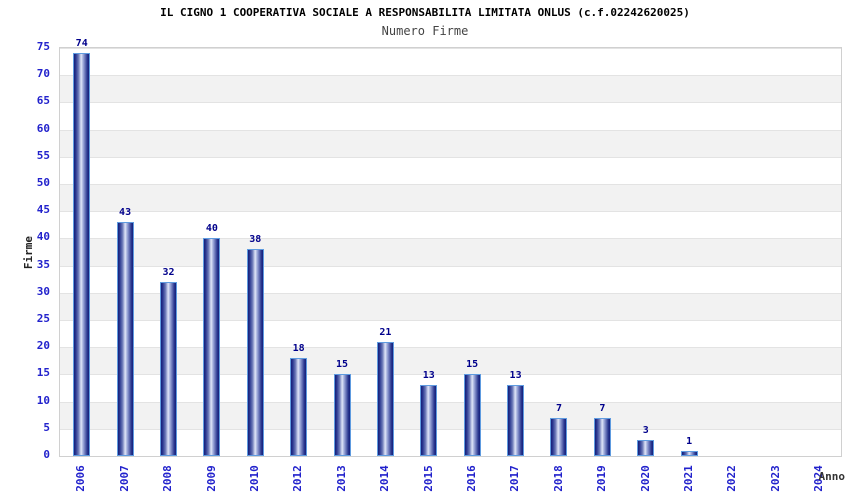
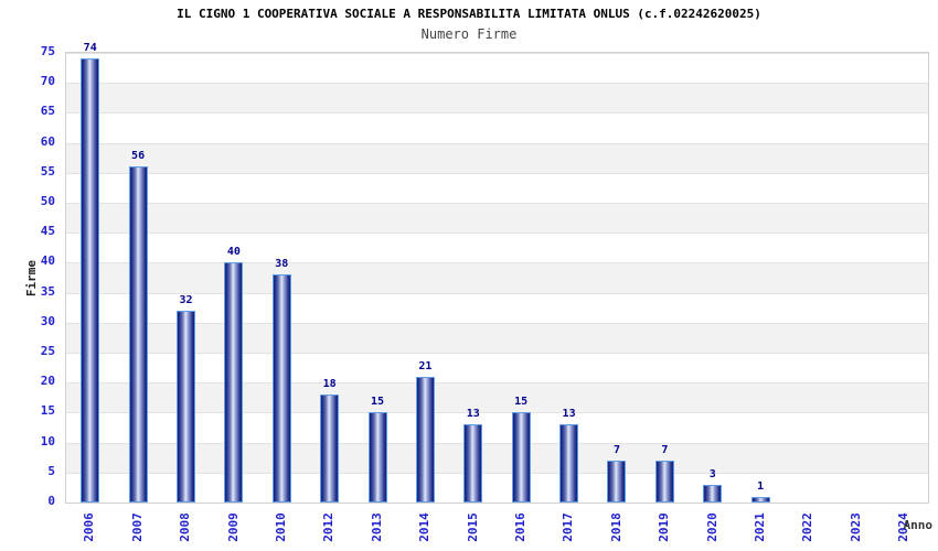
2007: 43 -> 56
